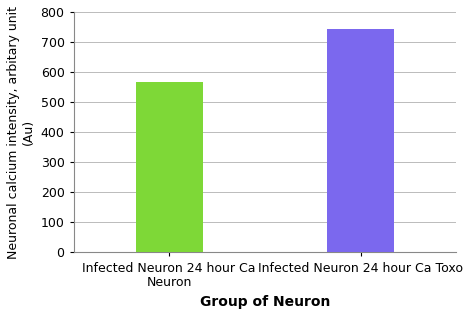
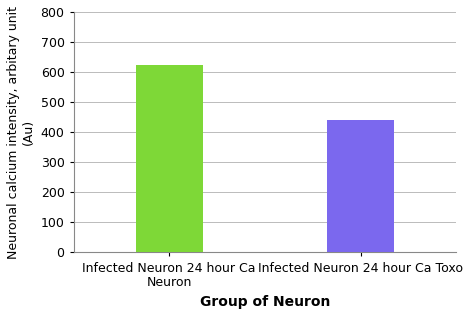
Infected Neuron 24 hour Ca Neuron: 568 -> 625
Infected Neuron 24 hour Ca Toxo: 742 -> 440
